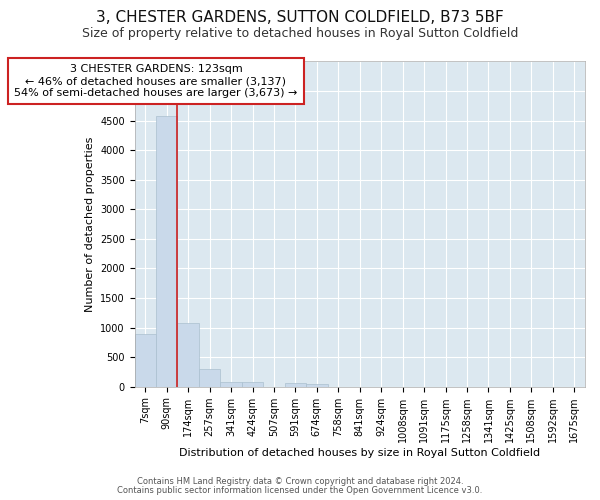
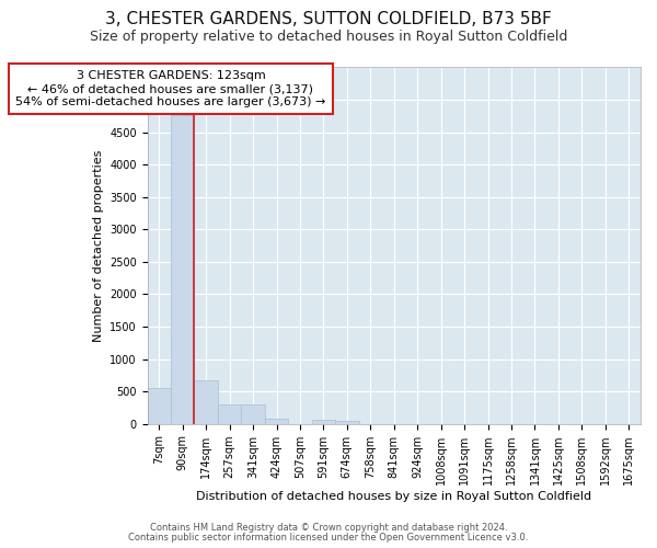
7sqm: 900 -> 560
90sqm: 4580 -> 4760
174sqm: 1070 -> 680
341sqm: 90 -> 300
